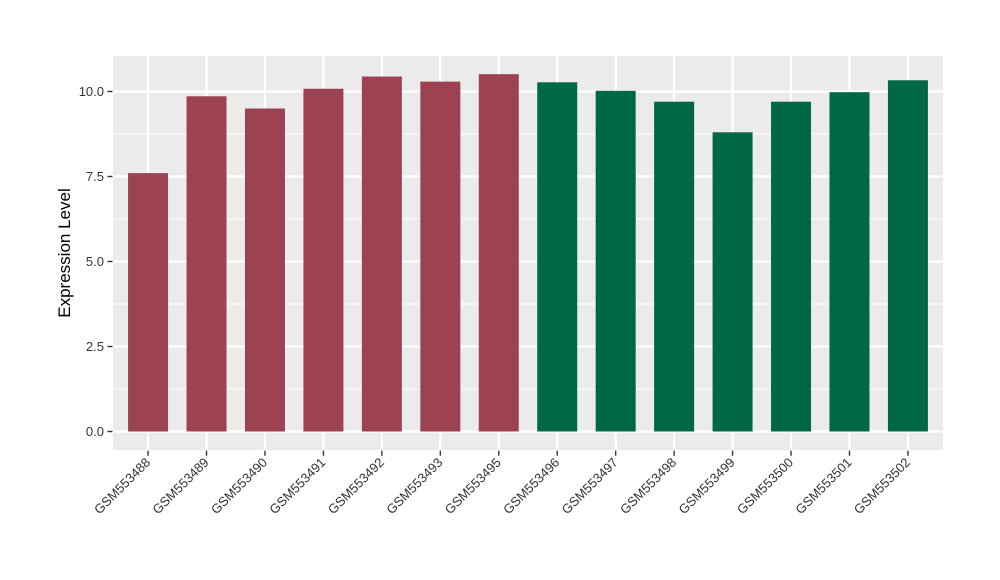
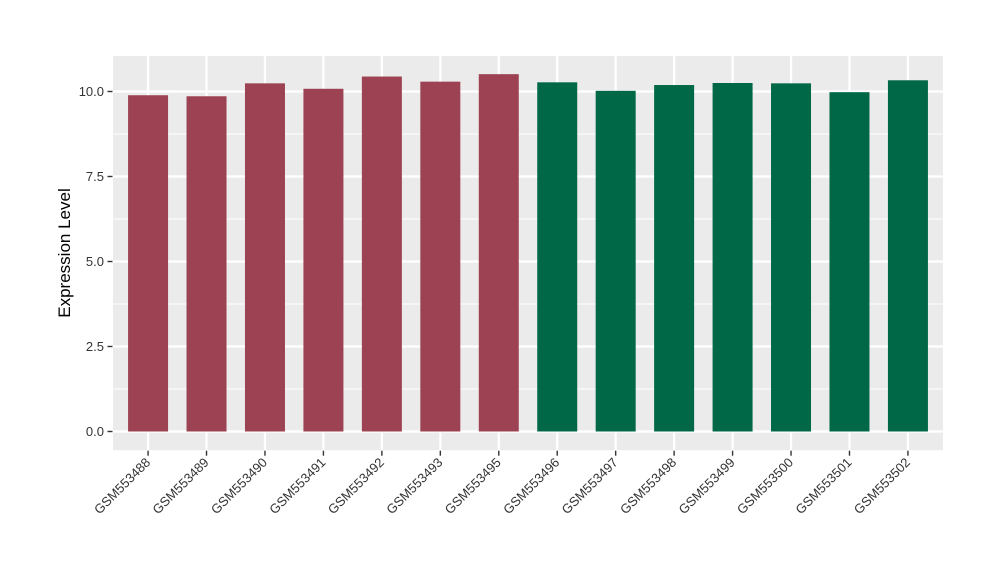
GSM553488: 7.6 -> 9.9
GSM553490: 9.5 -> 10.2
GSM553498: 9.7 -> 10.2
GSM553499: 8.8 -> 10.2
GSM553500: 9.7 -> 10.2
